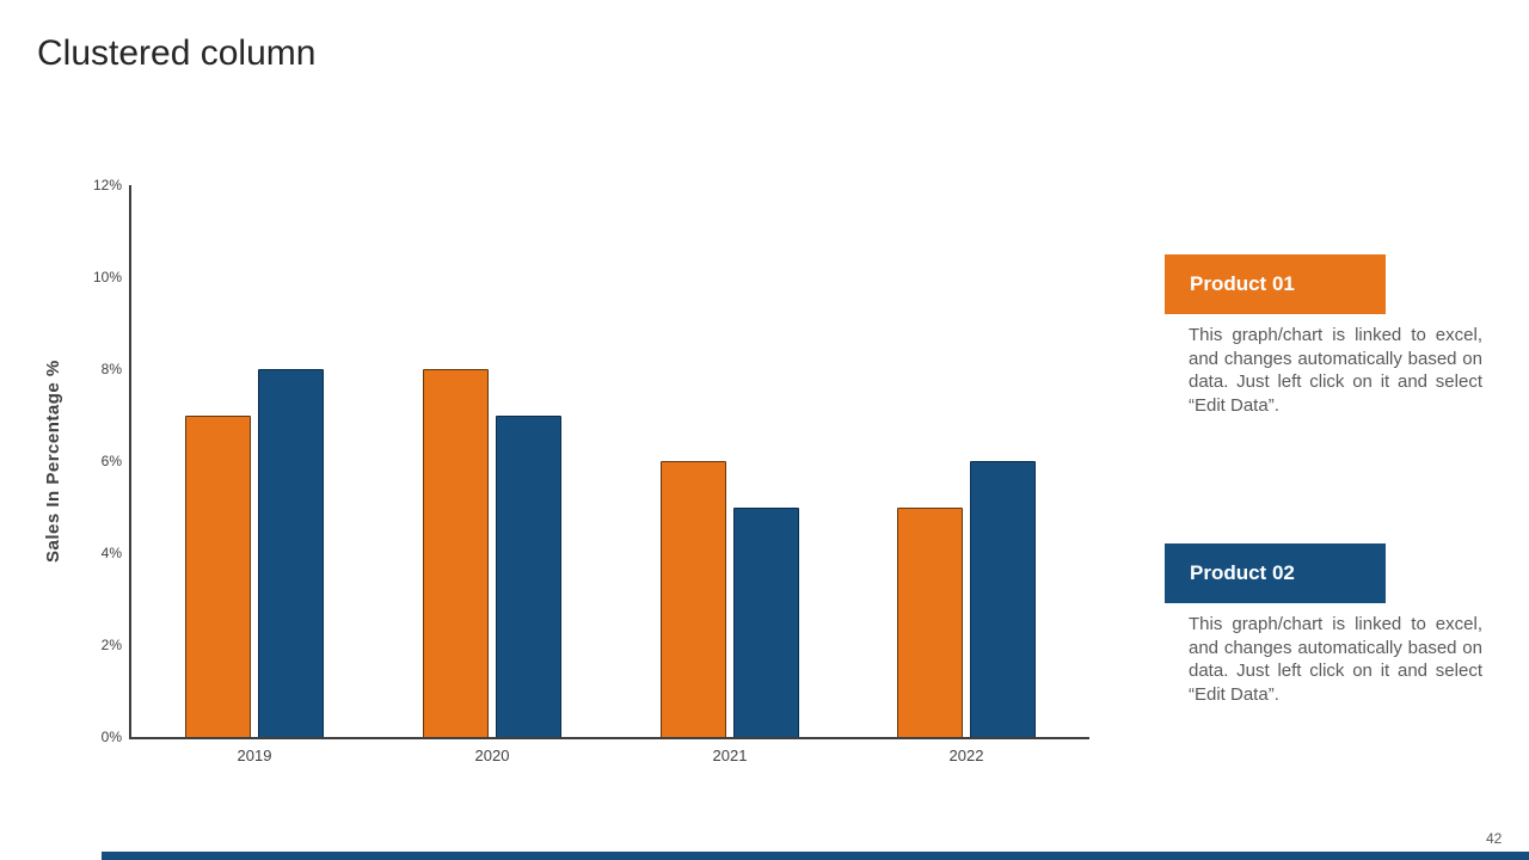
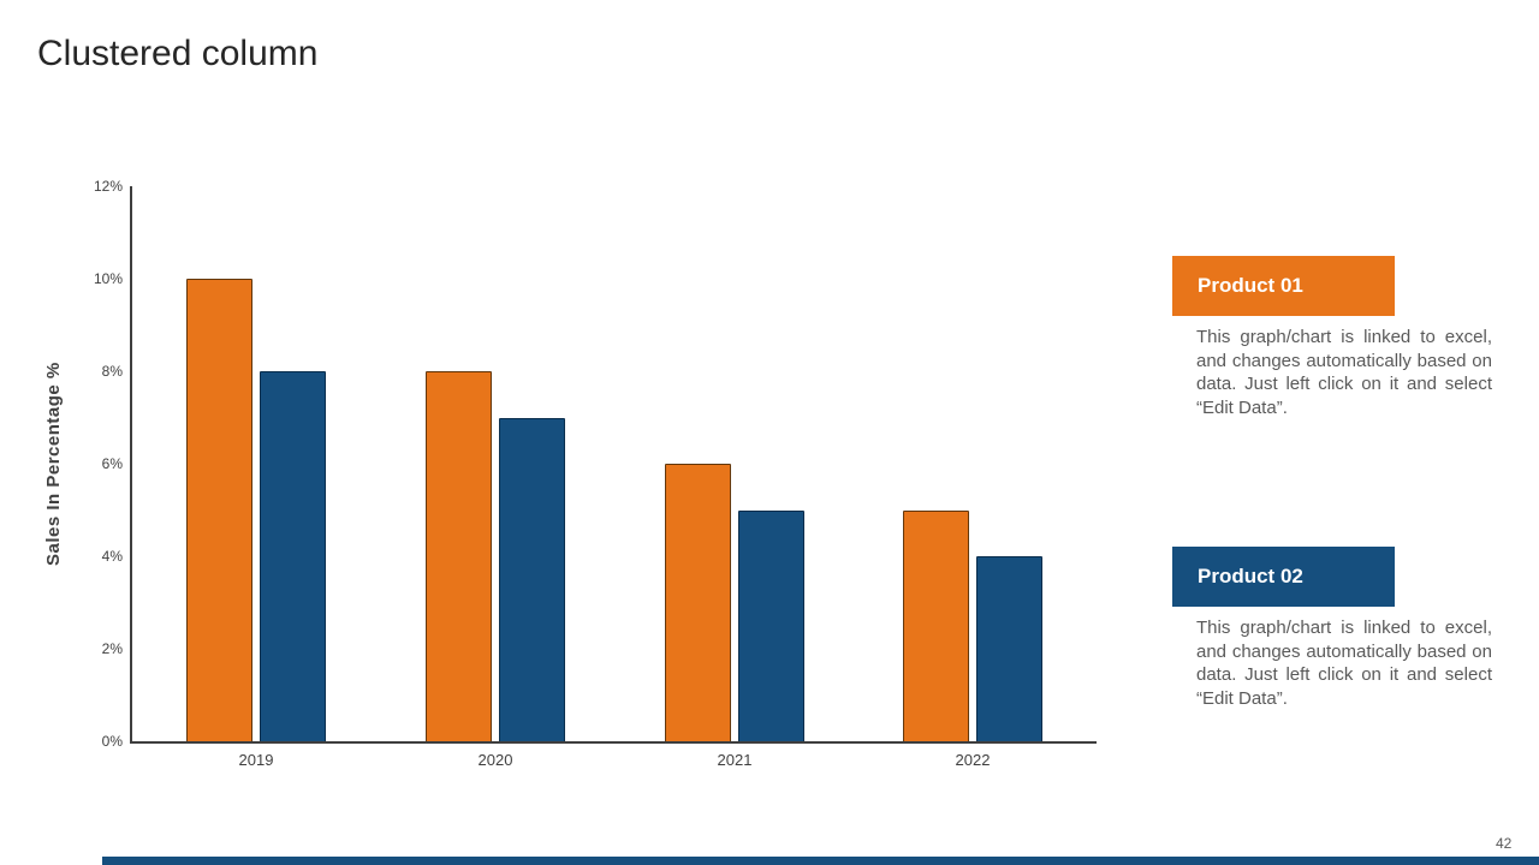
Product 01/2019: 7% -> 10%
Product 02/2022: 6% -> 4%
